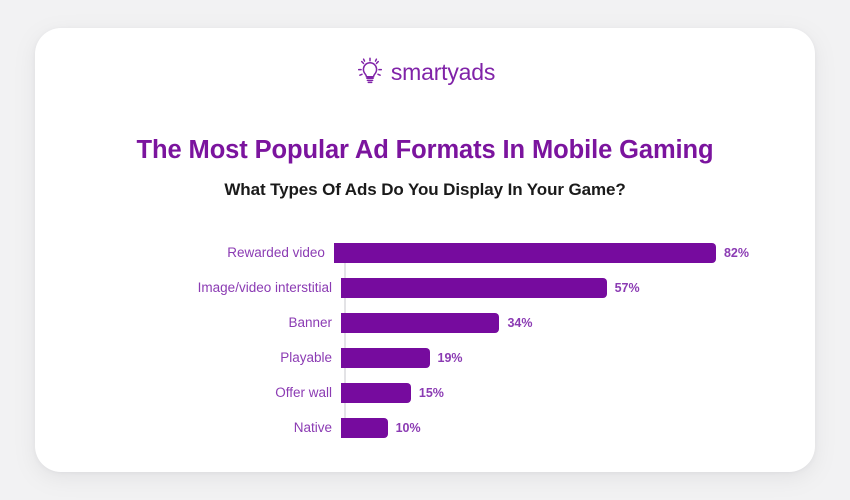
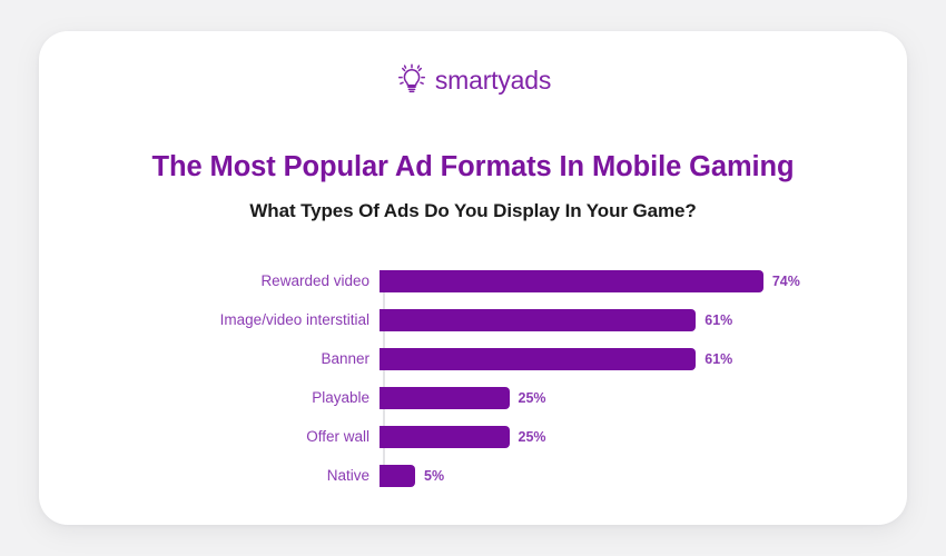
Rewarded video: 82% -> 74%
Image/video interstitial: 57% -> 61%
Banner: 34% -> 61%
Playable: 19% -> 25%
Offer wall: 15% -> 25%
Native: 10% -> 5%
